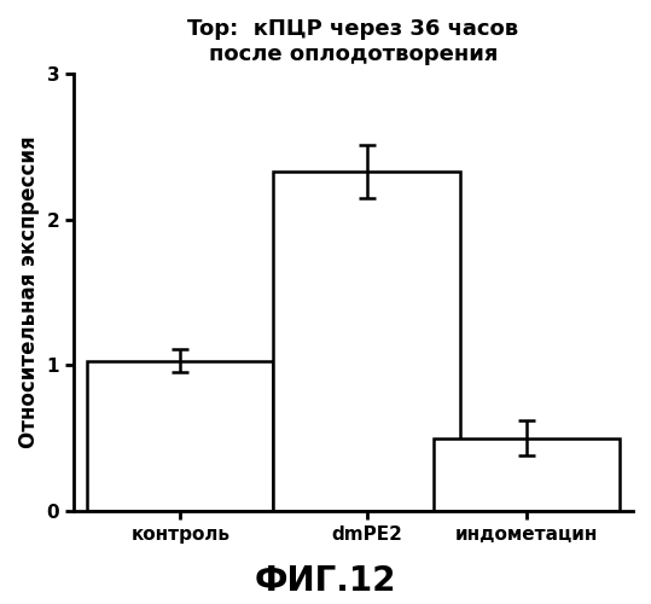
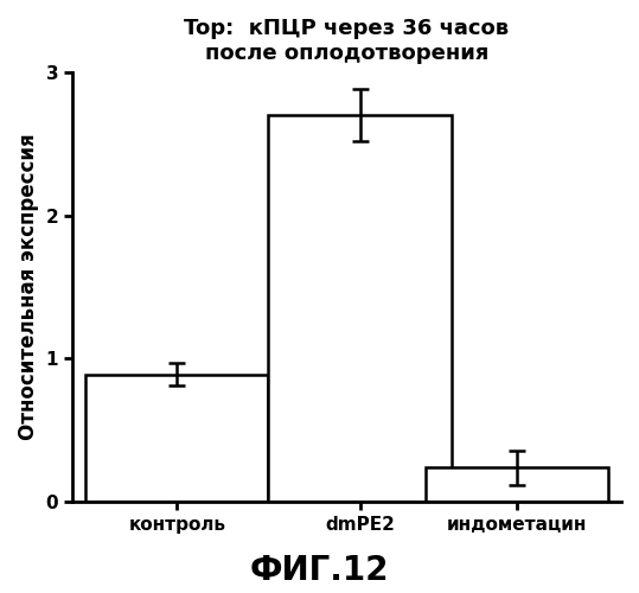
контроль: 1.03 -> 0.89
dmPE2: 2.33 -> 2.70
индометацин: 0.50 -> 0.24
